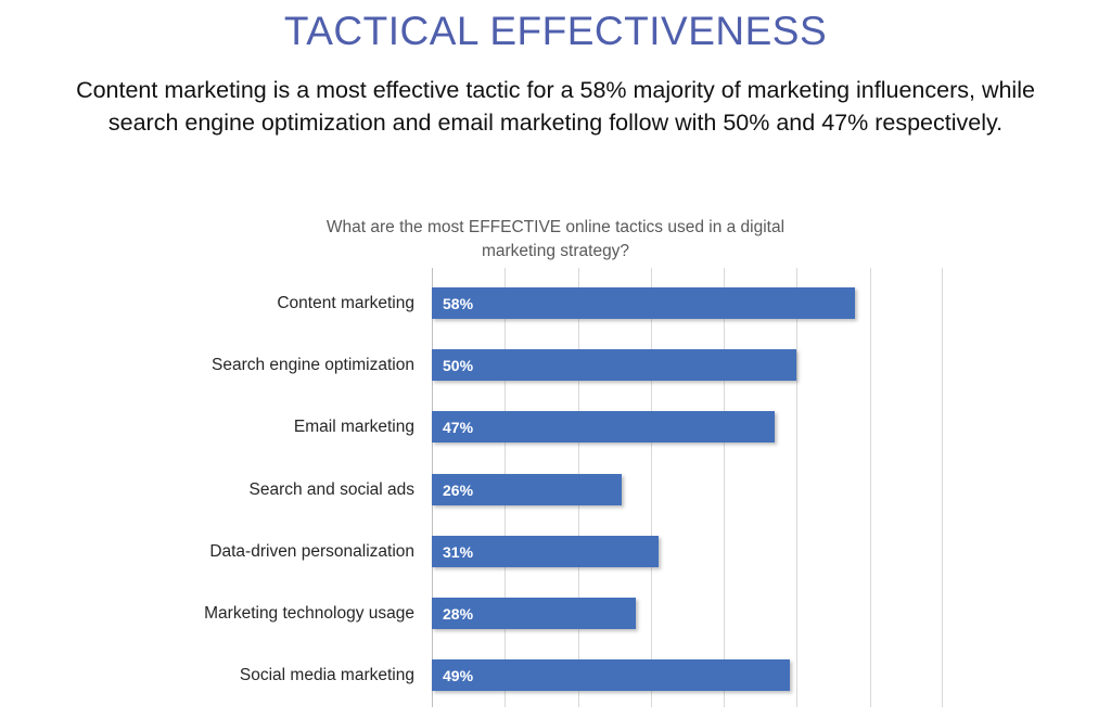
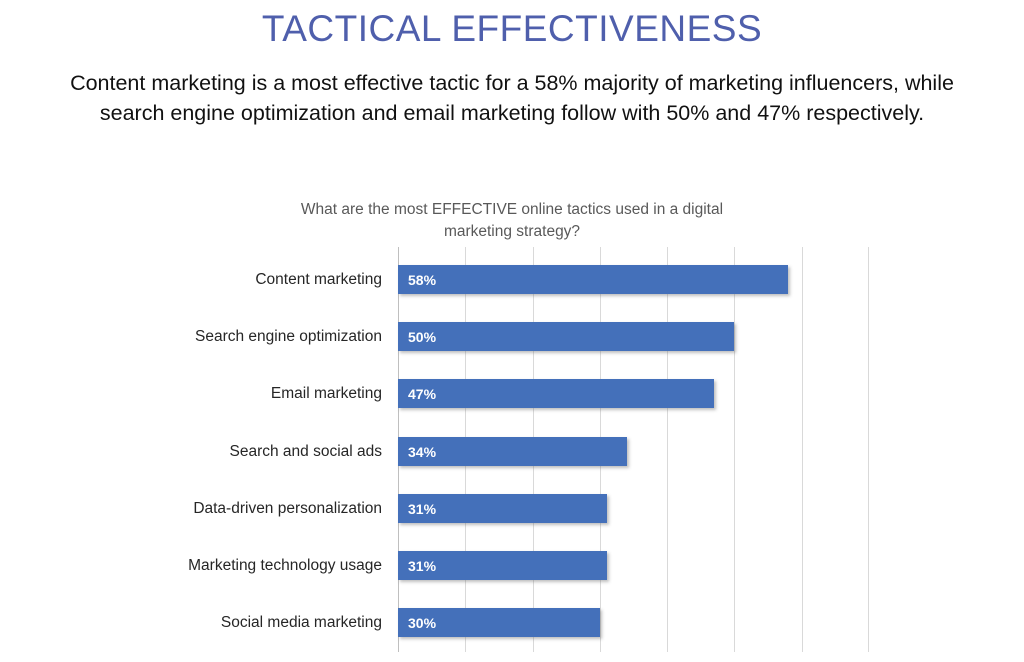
Search and social ads: 26% -> 34%
Marketing technology usage: 28% -> 31%
Social media marketing: 49% -> 30%
